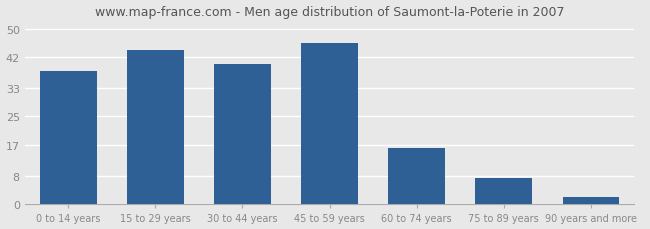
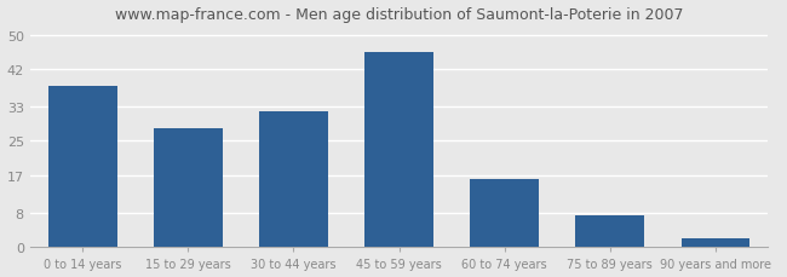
15 to 29 years: 44.0 -> 28.0
30 to 44 years: 40.0 -> 32.0
